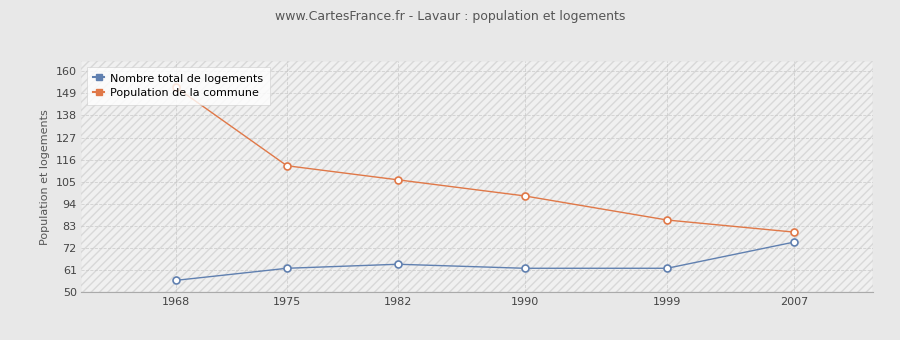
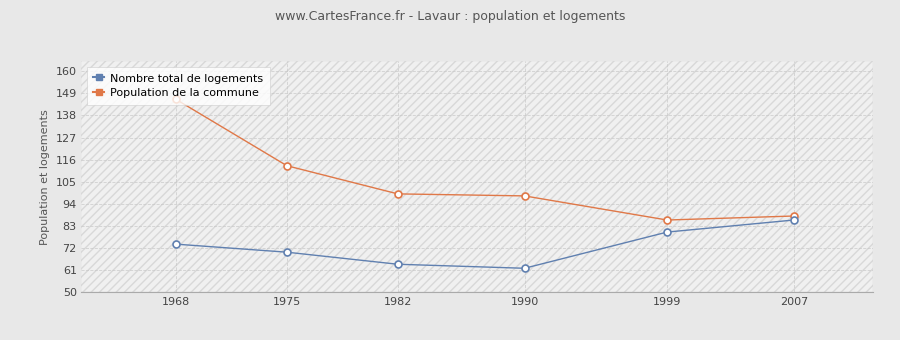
Nombre total de logements/1968: 56 -> 74
Population de la commune/1968: 152 -> 146
Nombre total de logements/1975: 62 -> 70
Population de la commune/1982: 106 -> 99
Nombre total de logements/1999: 62 -> 80
Nombre total de logements/2007: 75 -> 86
Population de la commune/2007: 80 -> 88
